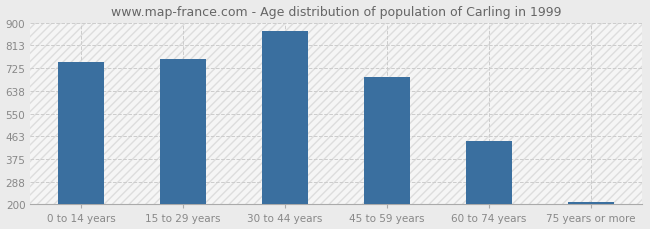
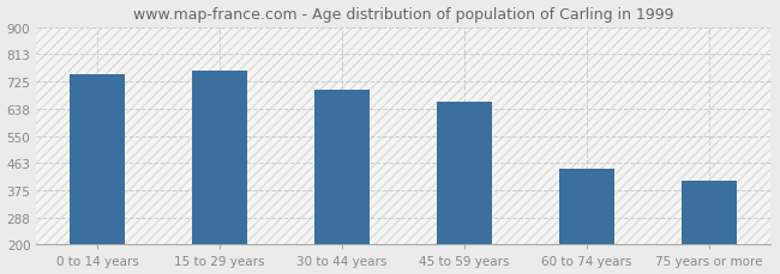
30 to 44 years: 868 -> 700
45 to 59 years: 693 -> 660
75 years or more: 210 -> 405
